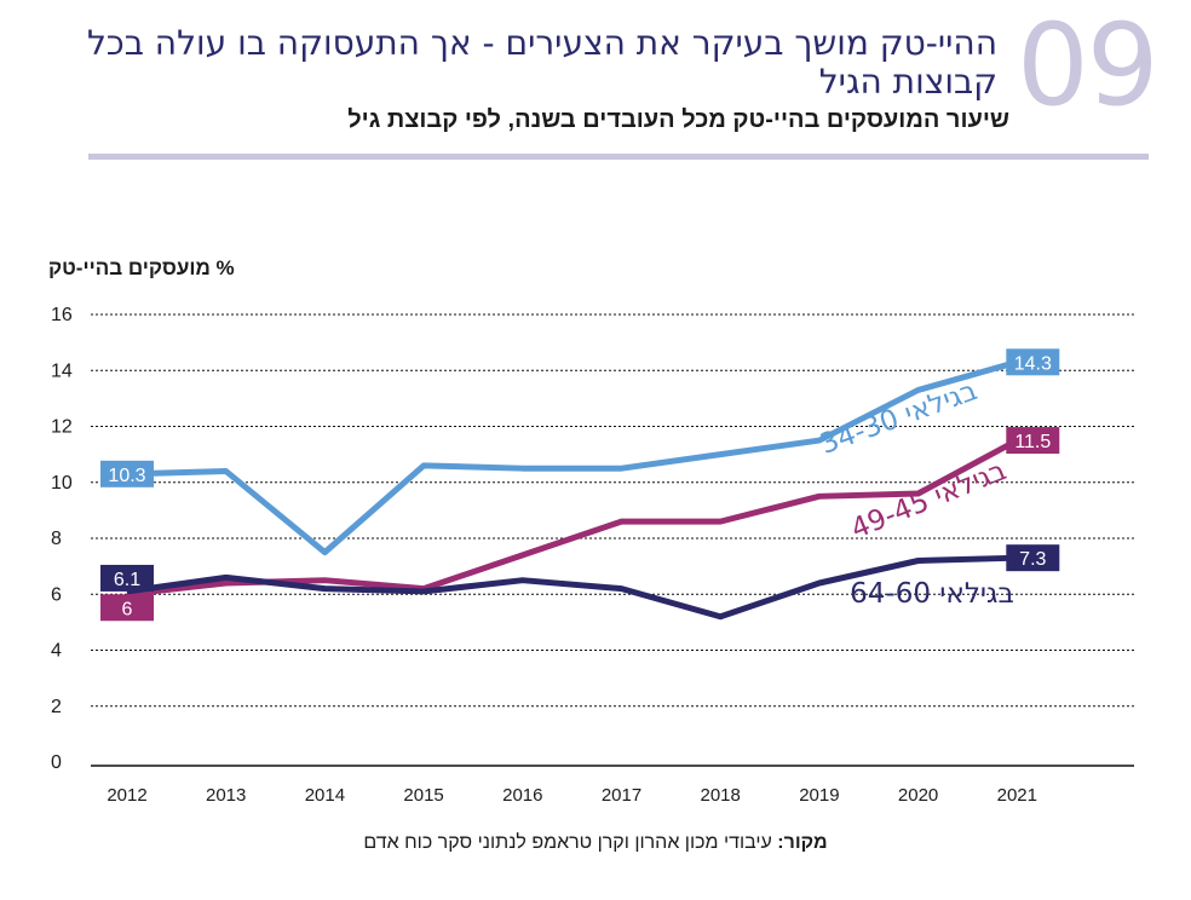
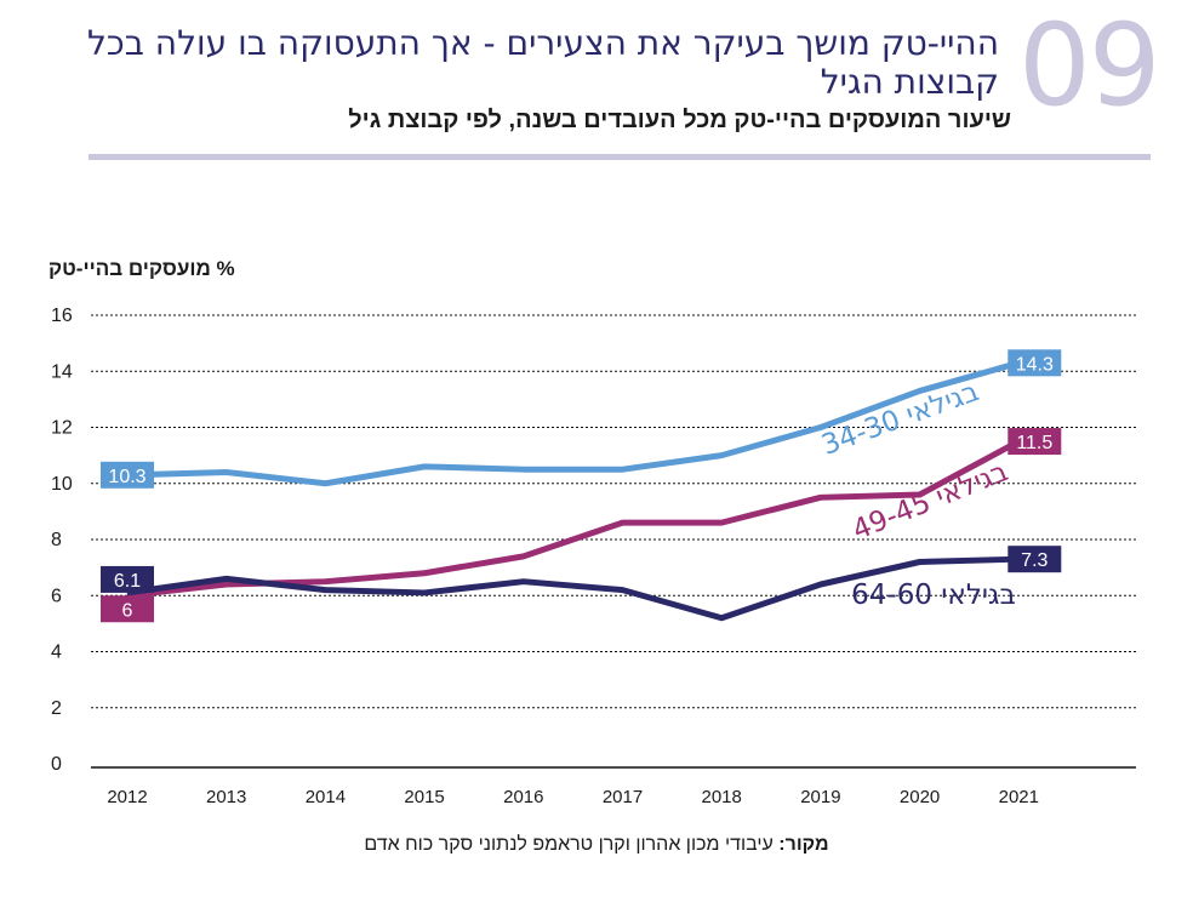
בגילאי 34-30/2014: 7.5 -> 10.0
בגילאי 49-45/2015: 6.2 -> 6.8
בגילאי 34-30/2019: 11.5 -> 12.0
